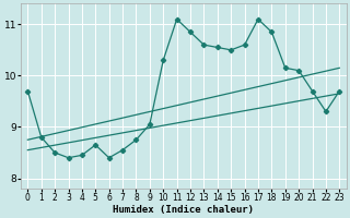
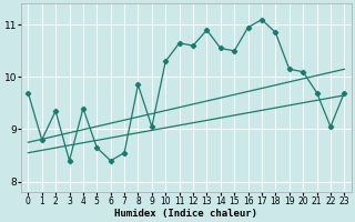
2: 8.50 -> 9.35
4: 8.45 -> 9.40
8: 8.75 -> 9.85
11: 11.10 -> 10.65
12: 10.85 -> 10.60
13: 10.60 -> 10.90
16: 10.60 -> 10.95
22: 9.30 -> 9.05
